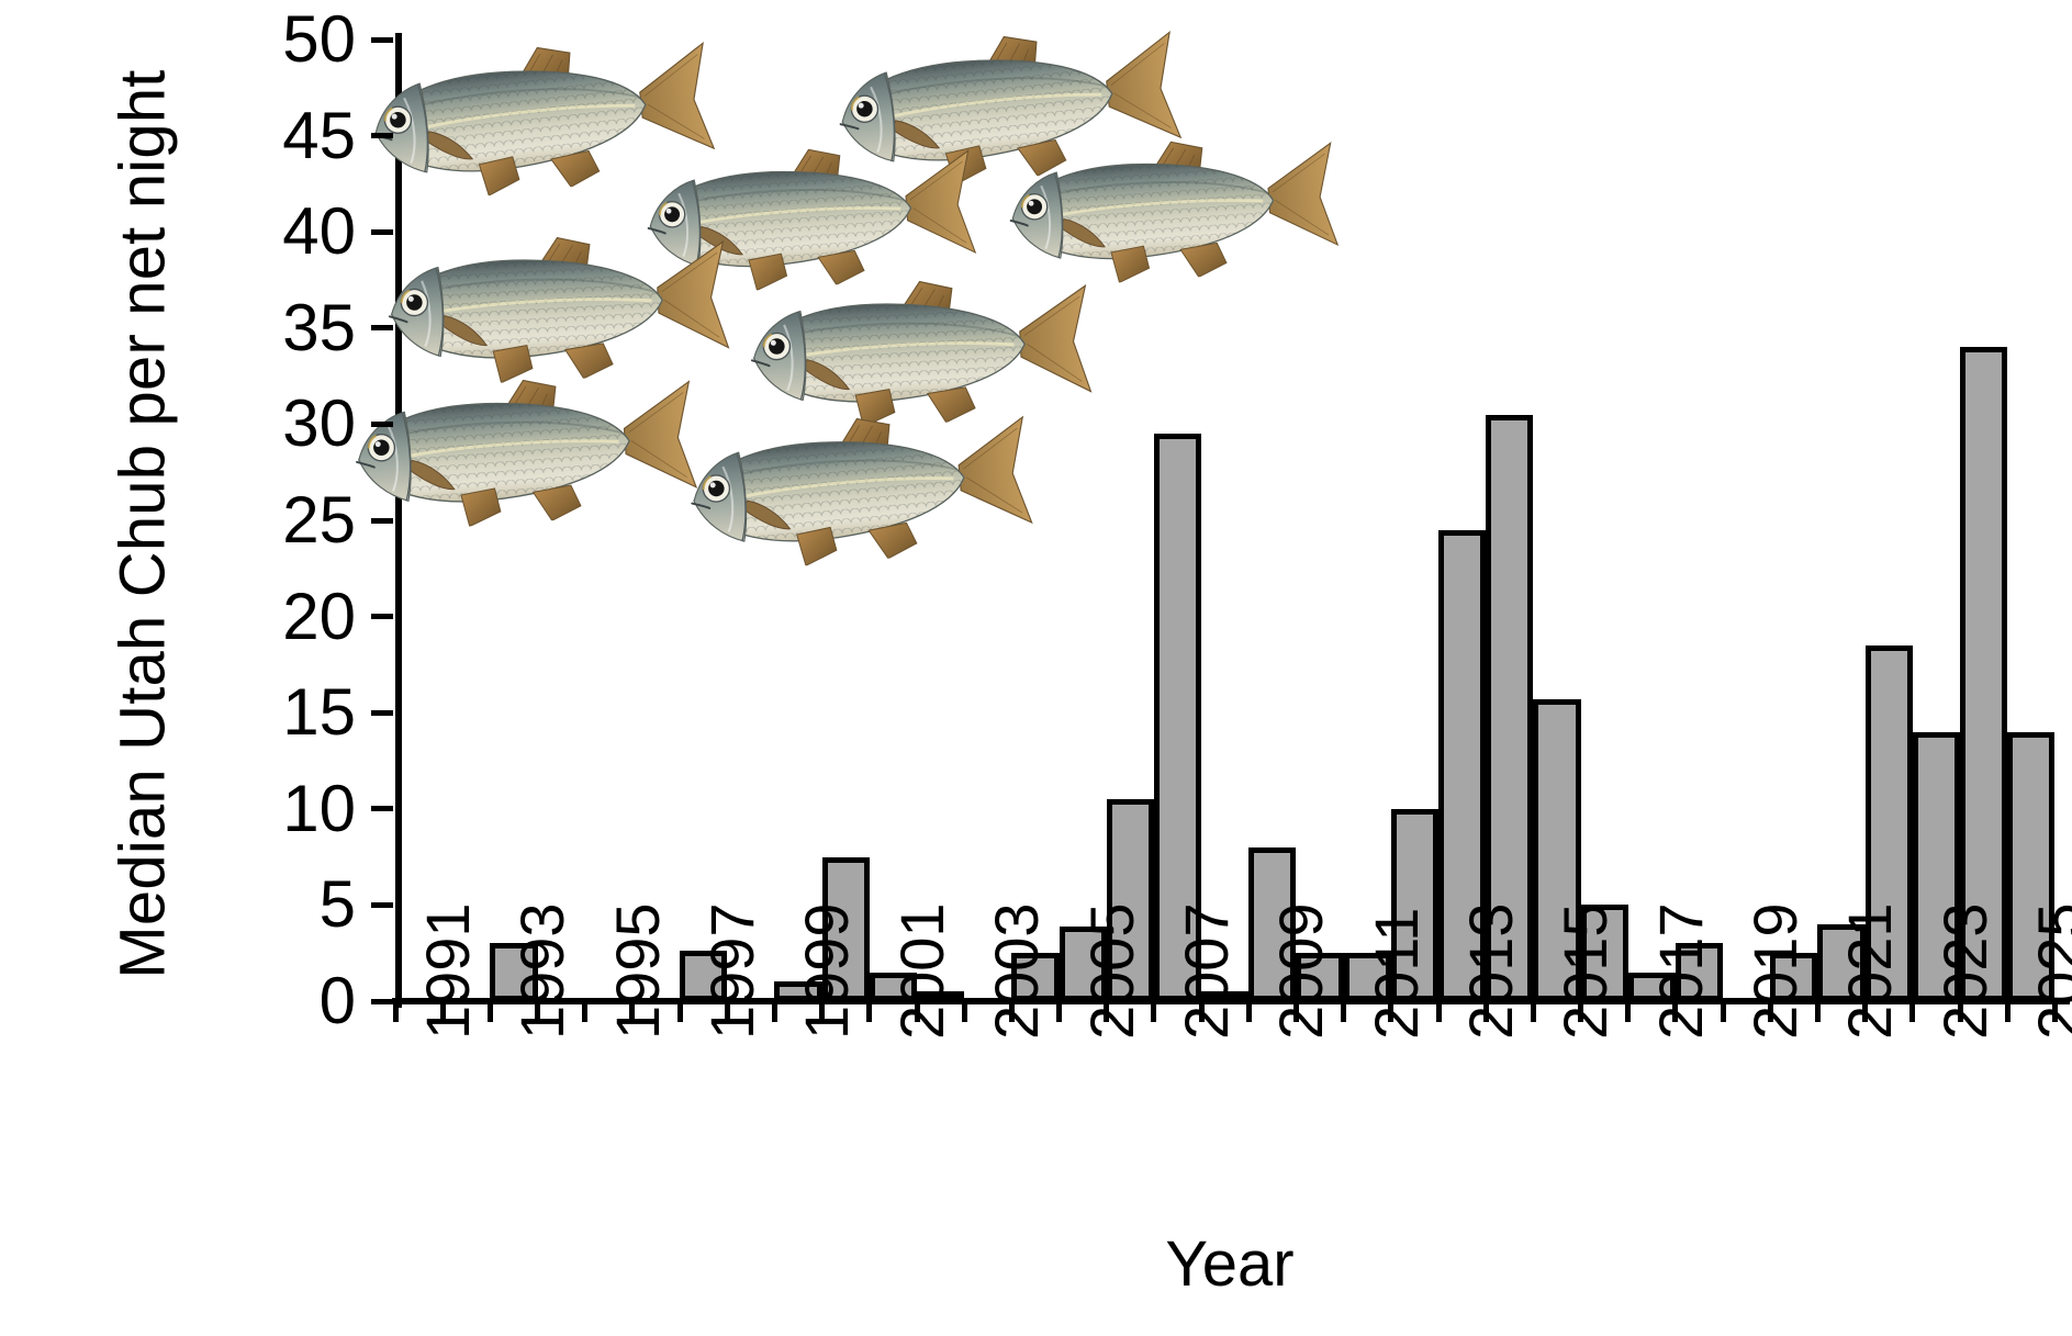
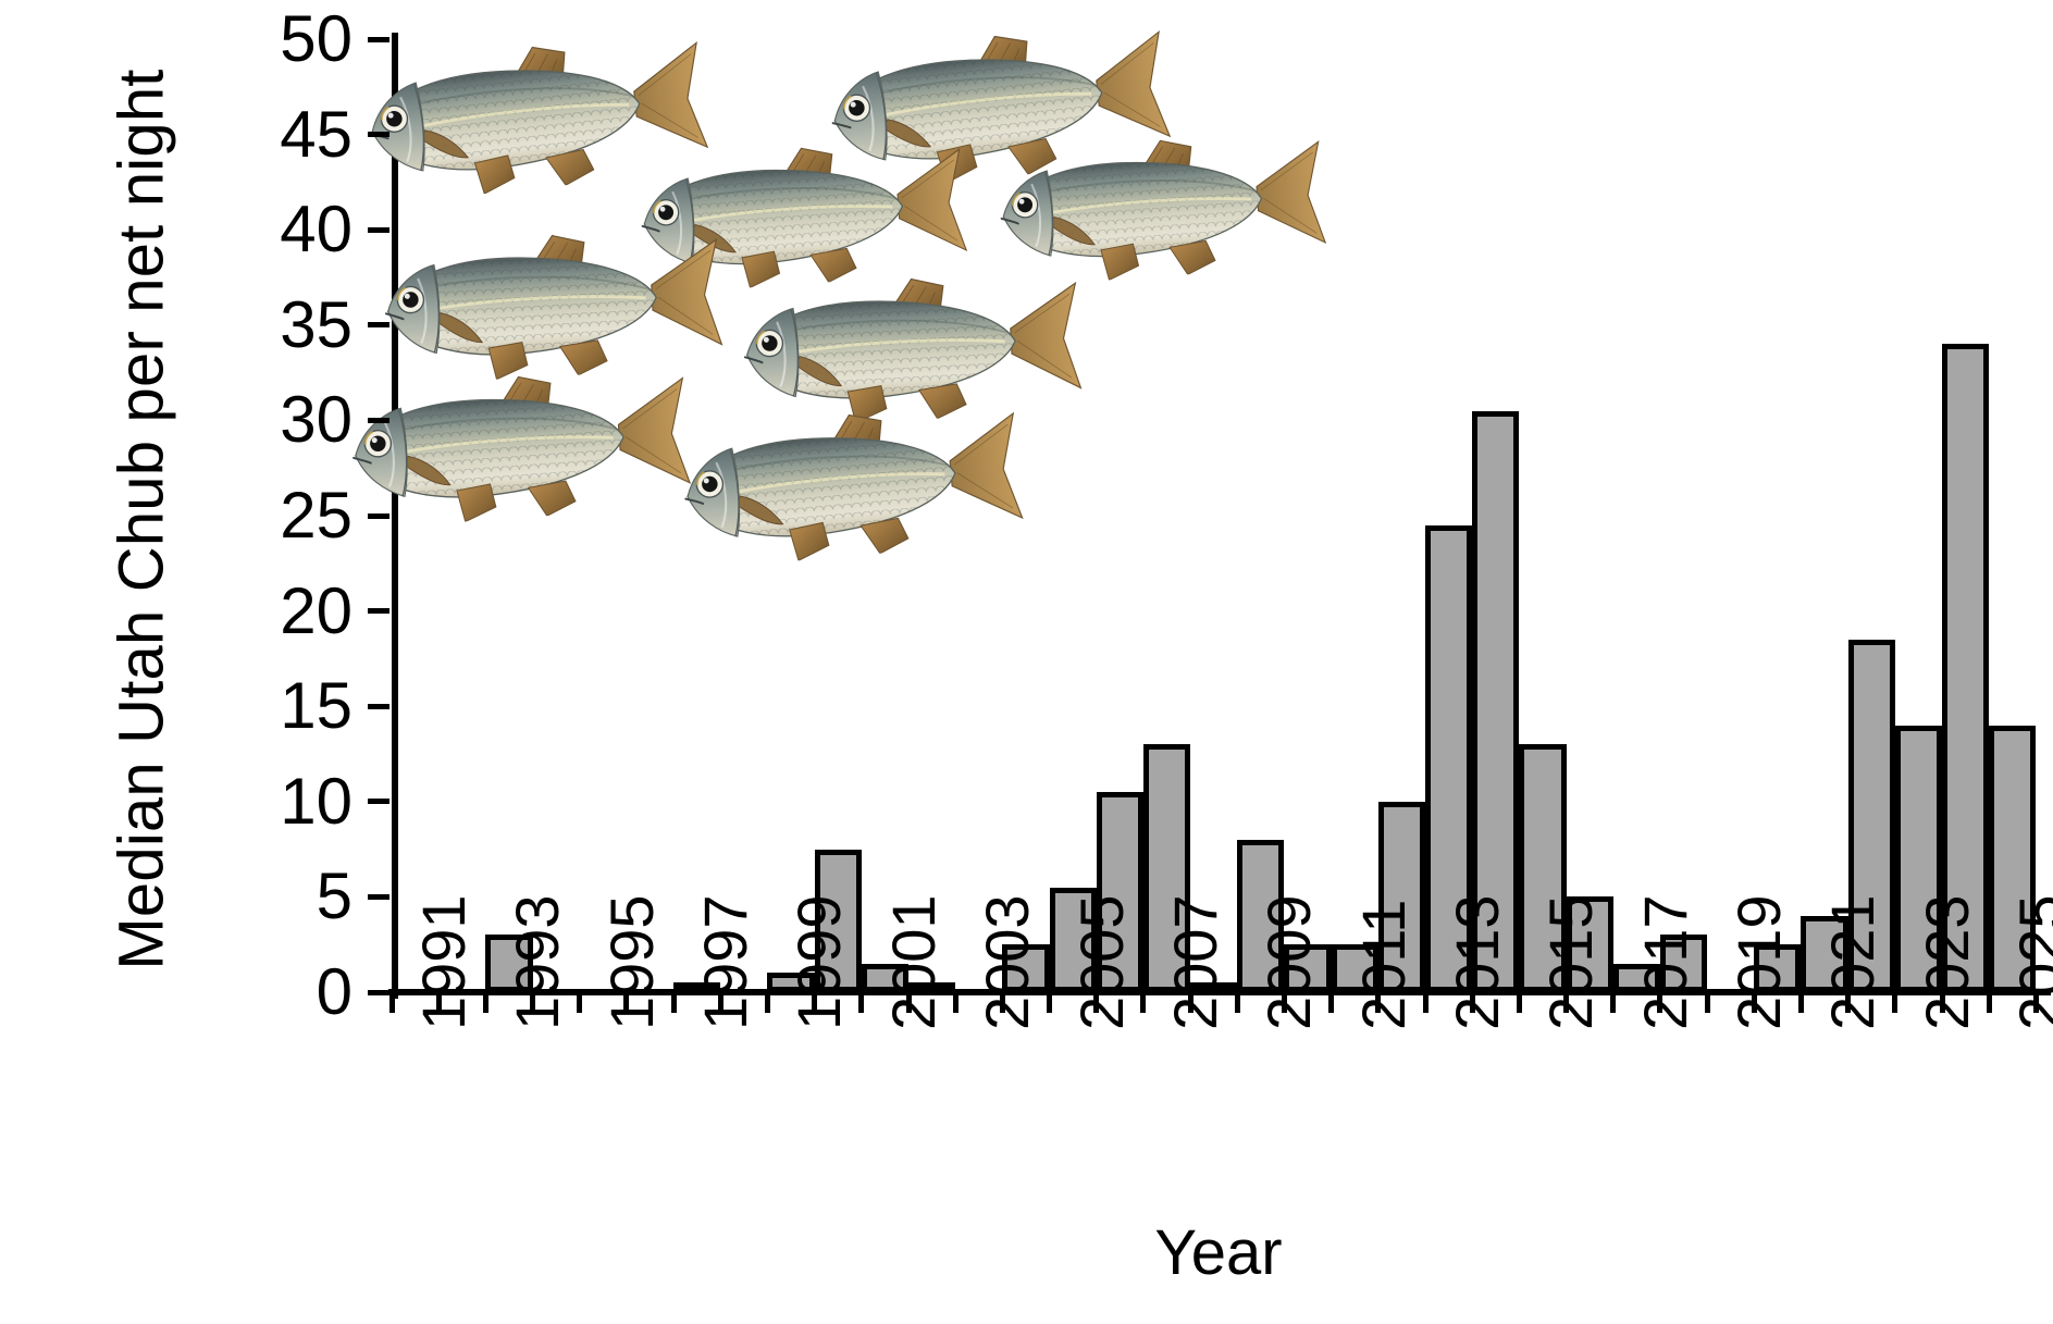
1997: 2.6 -> 0.5
2005: 3.9 -> 5.5
2007: 29.5 -> 13.0
2015: 15.7 -> 13.0
